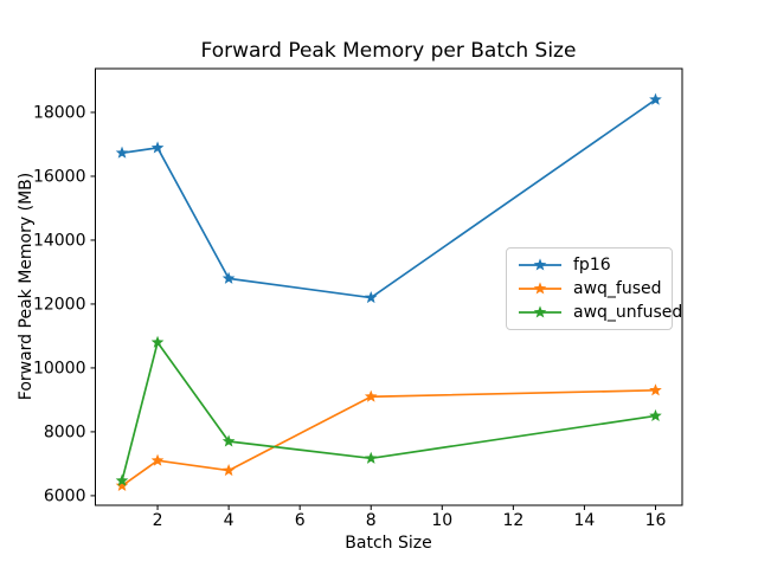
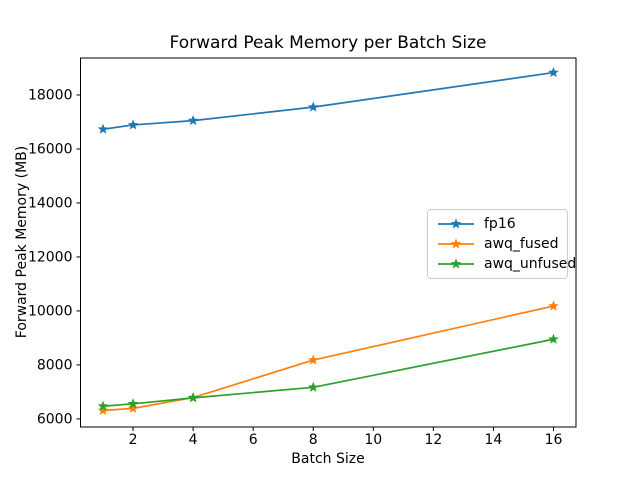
awq_fused/2: 7100 -> 6400
awq_unfused/2: 10800 -> 6600
fp16/4: 12800 -> 17000
awq_unfused/4: 7700 -> 6800
fp16/8: 12200 -> 17600
awq_fused/8: 9100 -> 8200
fp16/16: 18400 -> 18800
awq_fused/16: 9300 -> 10200
awq_unfused/16: 8500 -> 9000
